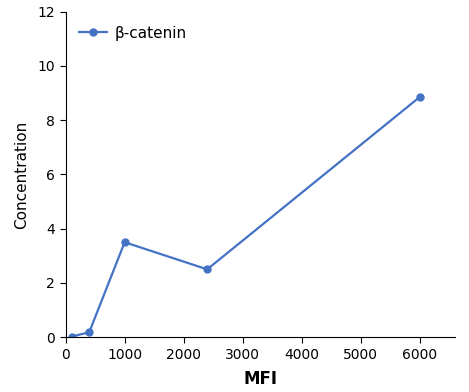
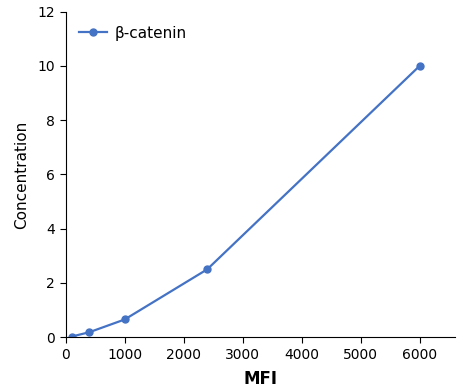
1000: 3.50 -> 0.65
6000: 8.85 -> 10.00
